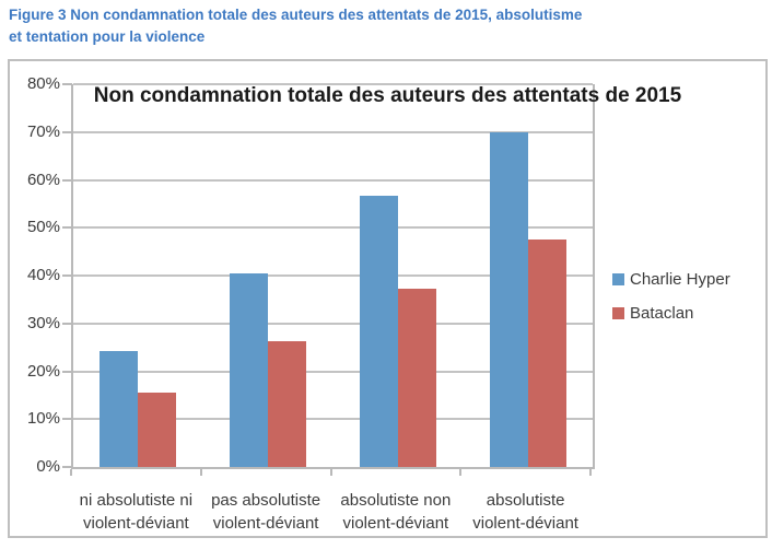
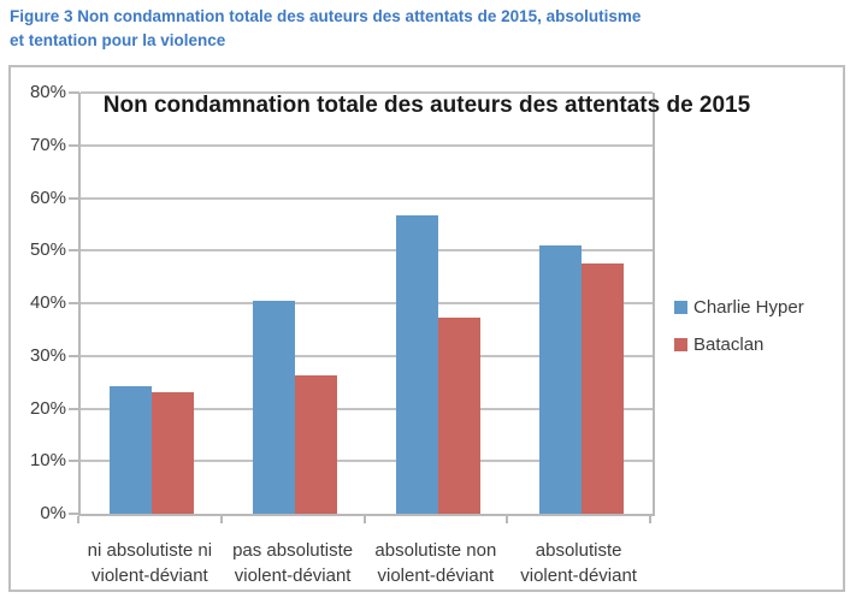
Bataclan/ni absolutiste ni violent-déviant: 16% -> 23%
Charlie Hyper/absolutiste violent-déviant: 70% -> 51%
